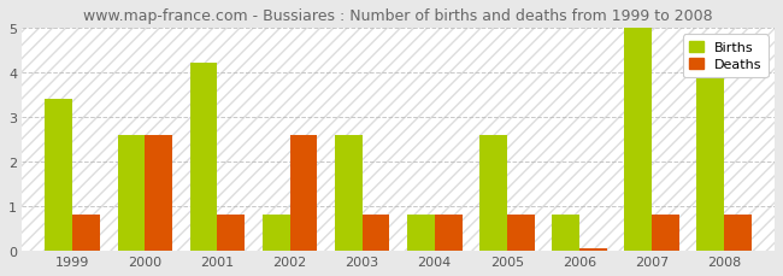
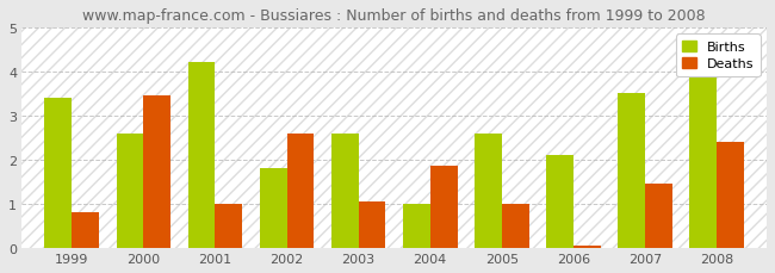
Deaths/2000: 2.60 -> 3.45
Deaths/2001: 0.80 -> 1.00
Births/2002: 0.8 -> 1.8
Deaths/2003: 0.80 -> 1.05
Births/2004: 0.8 -> 1.0
Deaths/2004: 0.80 -> 1.85
Deaths/2005: 0.80 -> 1.00
Births/2006: 0.8 -> 2.1
Births/2007: 5.0 -> 3.5
Deaths/2007: 0.80 -> 1.45
Deaths/2008: 0.80 -> 2.40
